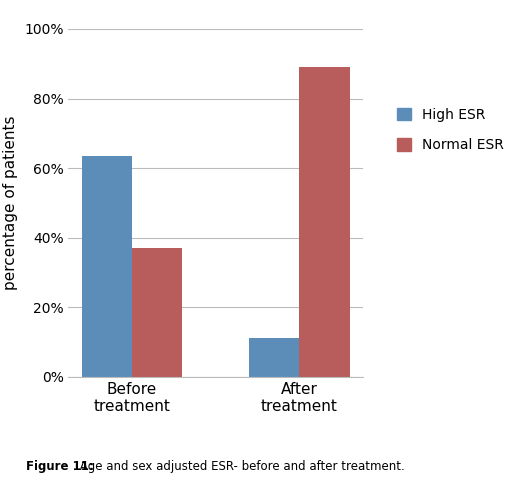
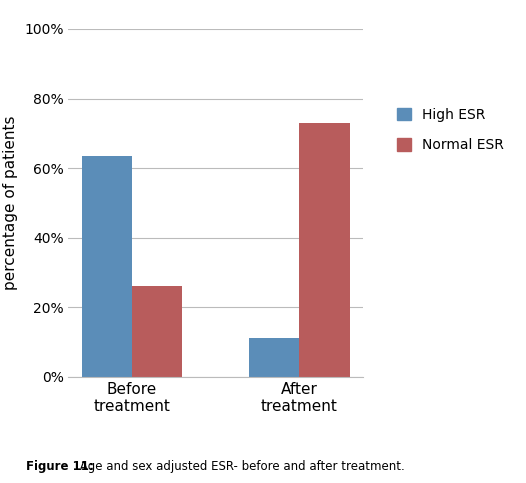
Normal ESR/Before treatment: 37% -> 26%
Normal ESR/After treatment: 89% -> 73%
